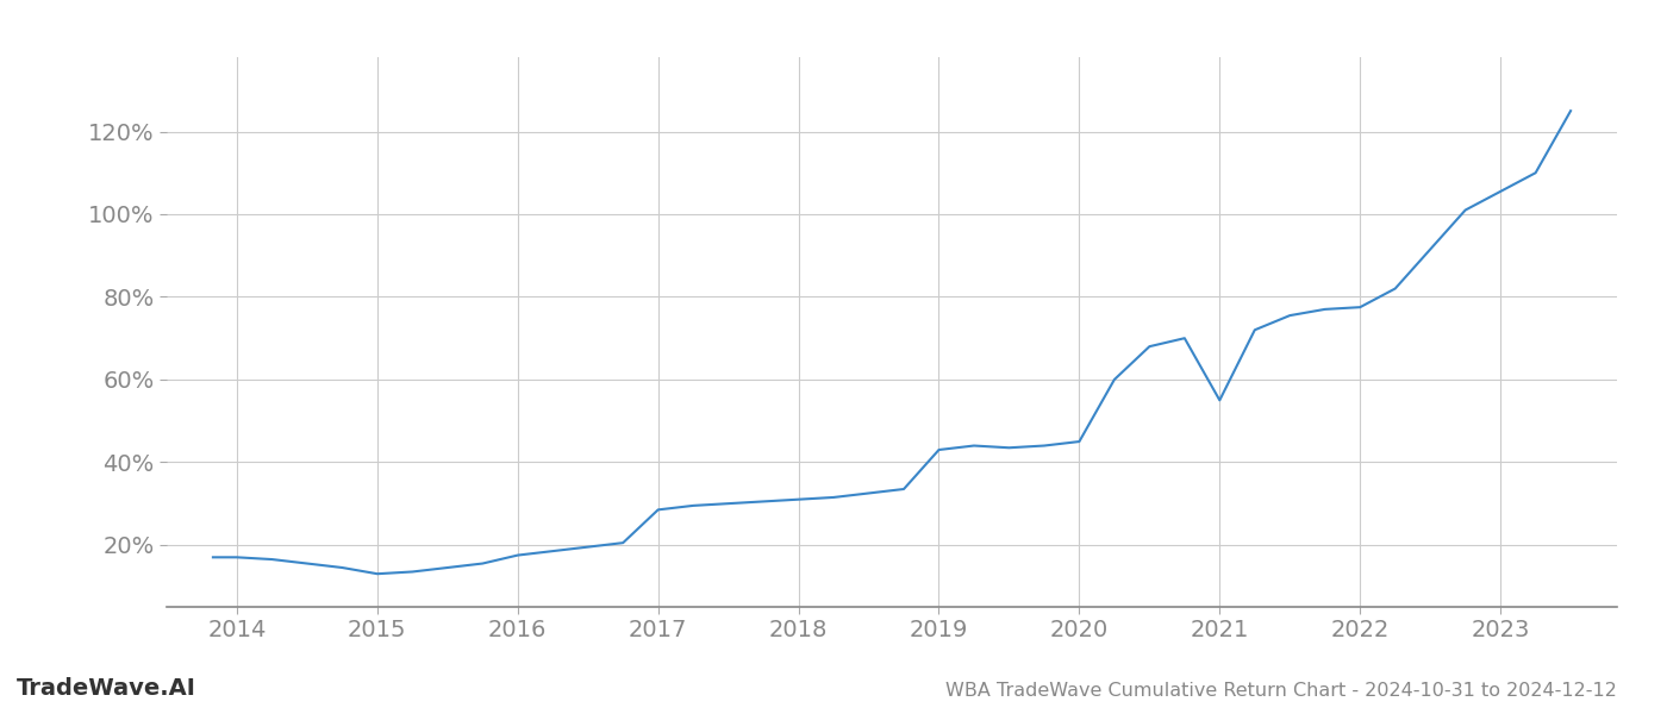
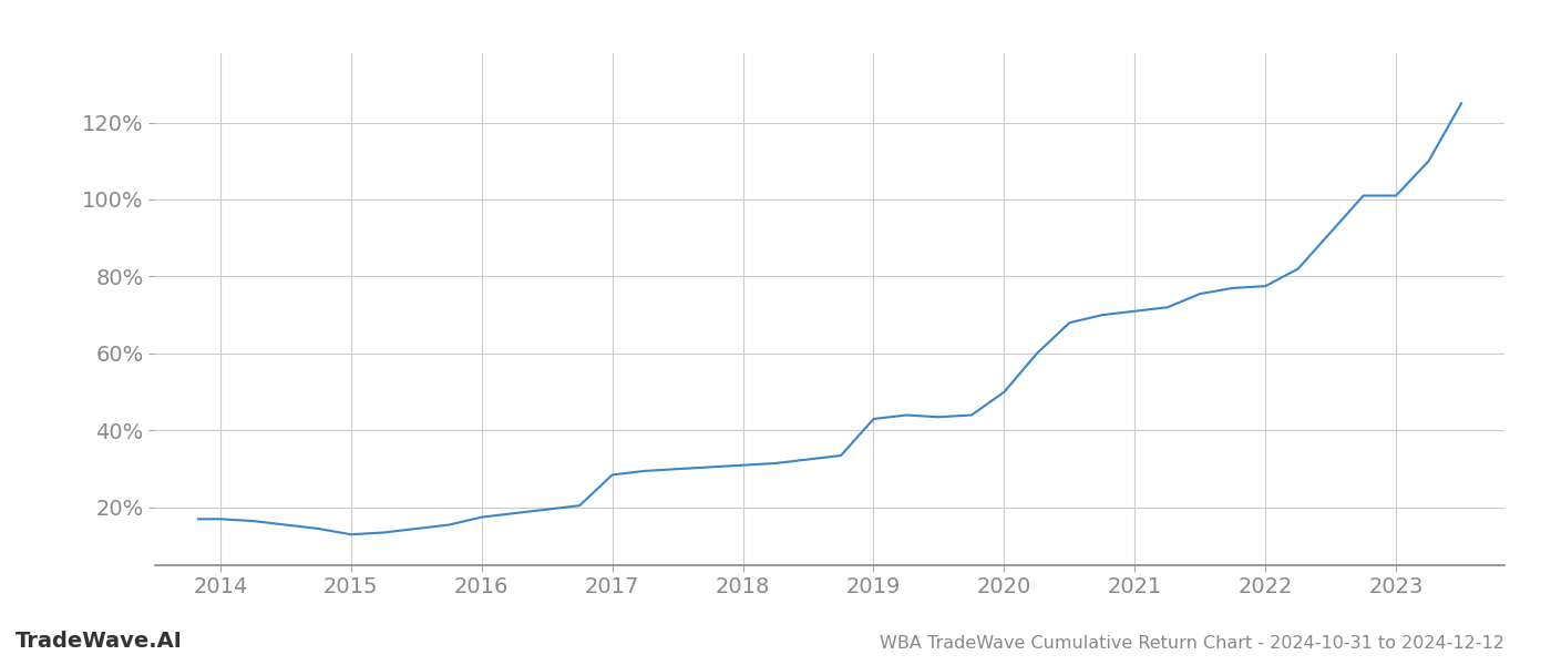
2020: 45.0% -> 50.0%
2021: 55.0% -> 71.0%
2023: 105.5% -> 101.0%
